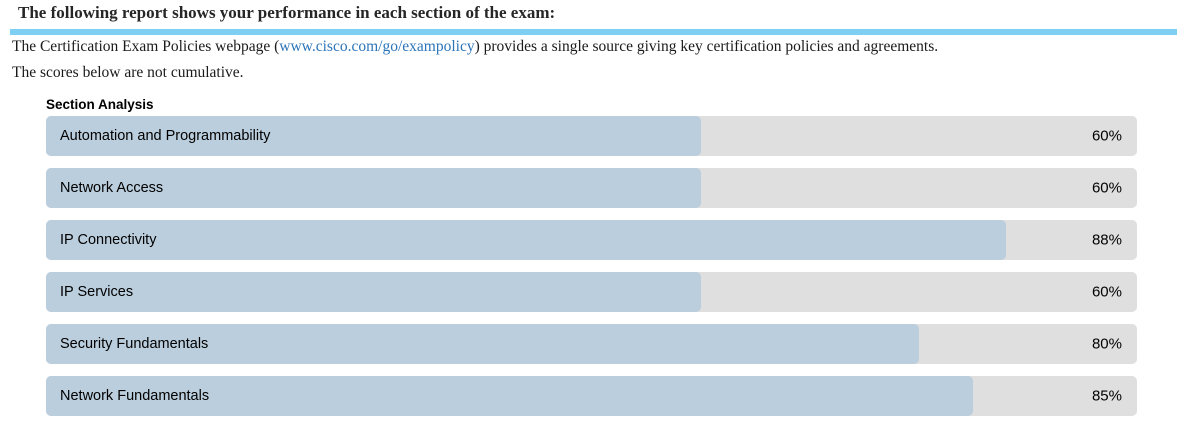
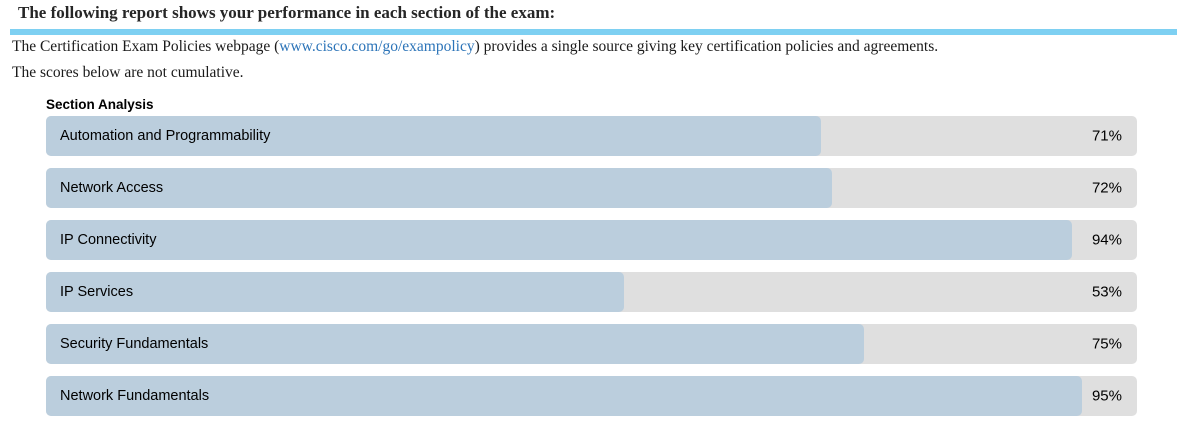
Automation and Programmability: 60% -> 71%
Network Access: 60% -> 72%
IP Connectivity: 88% -> 94%
IP Services: 60% -> 53%
Security Fundamentals: 80% -> 75%
Network Fundamentals: 85% -> 95%
